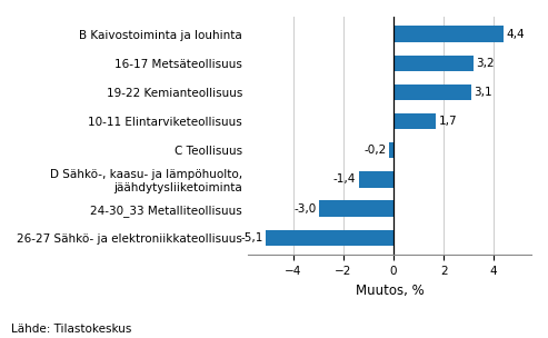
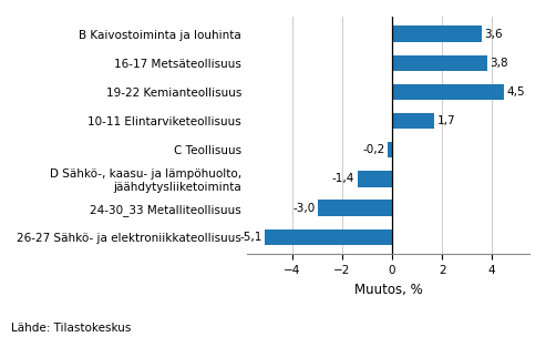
B Kaivostoiminta ja louhinta: 4,4 -> 3,6
16-17 Metsäteollisuus: 3,2 -> 3,8
19-22 Kemianteollisuus: 3,1 -> 4,5
